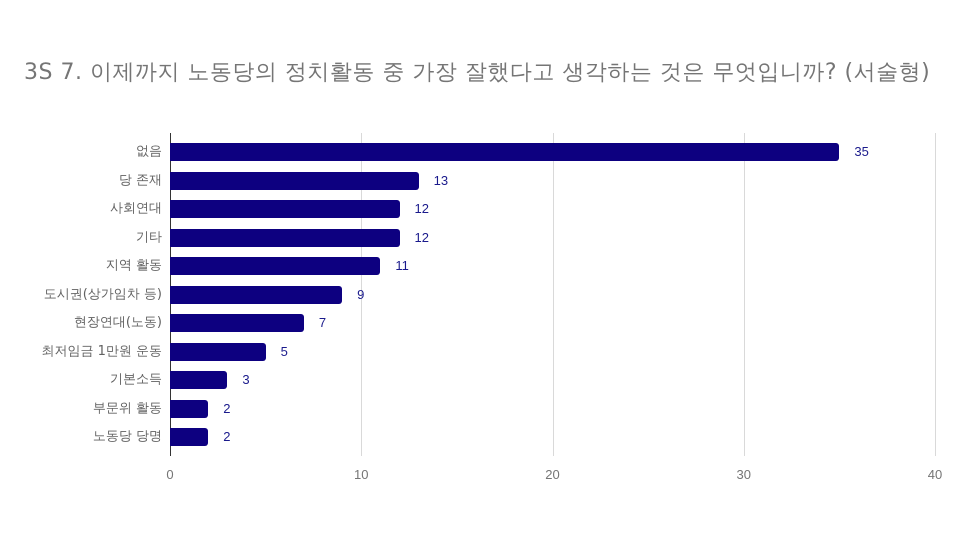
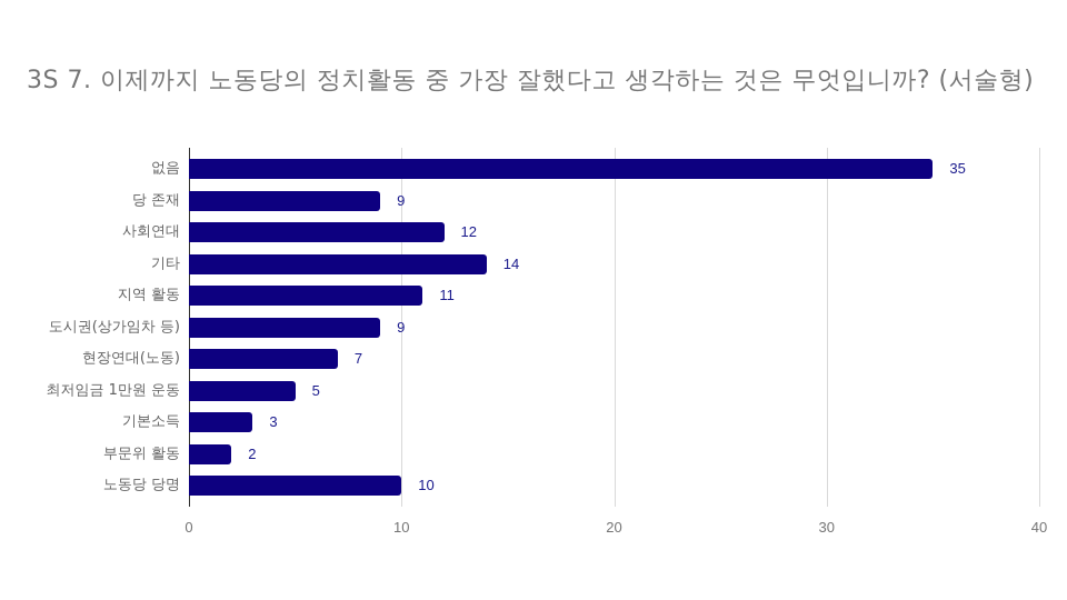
당 존재: 13 -> 9
기타: 12 -> 14
노동당 당명: 2 -> 10
